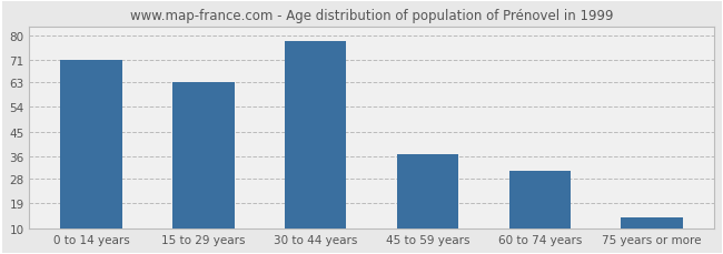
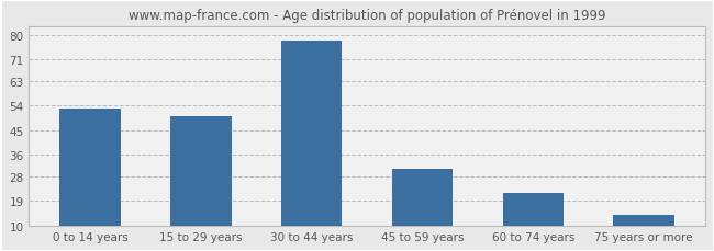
0 to 14 years: 71 -> 53
15 to 29 years: 63 -> 50
45 to 59 years: 37 -> 31
60 to 74 years: 31 -> 22
